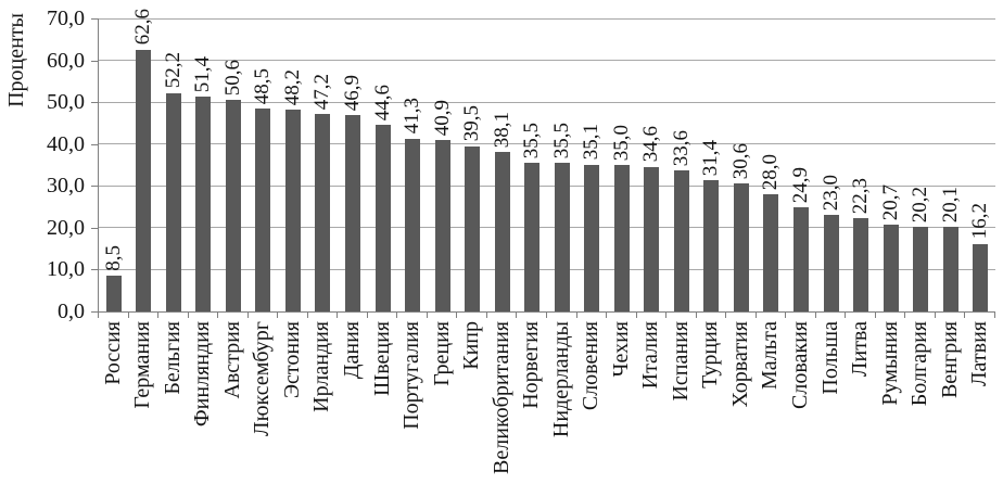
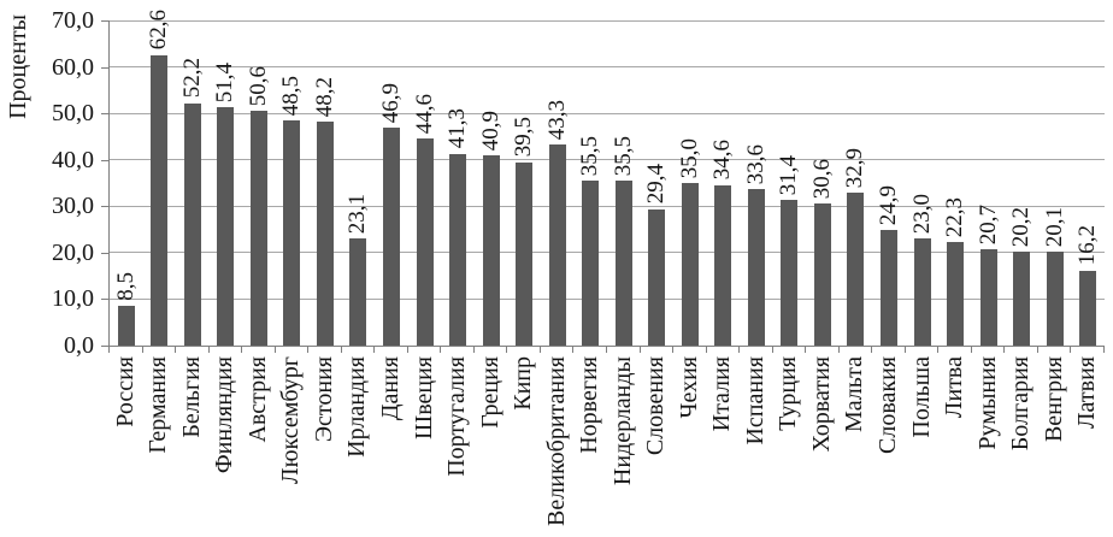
Ирландия: 47,2 -> 23,1
Великобритания: 38,1 -> 43,3
Словения: 35,1 -> 29,4
Мальта: 28,0 -> 32,9
